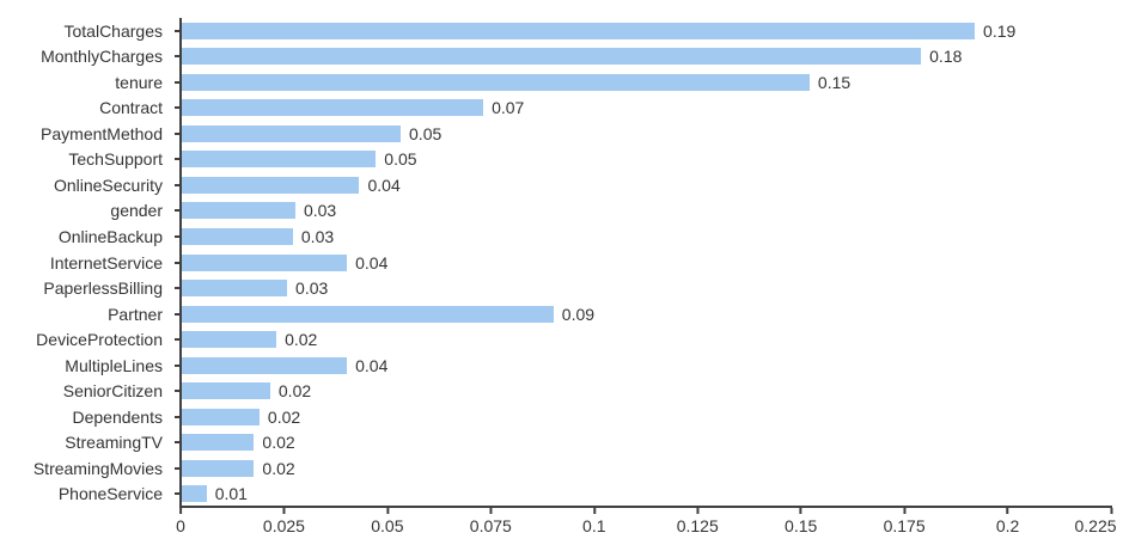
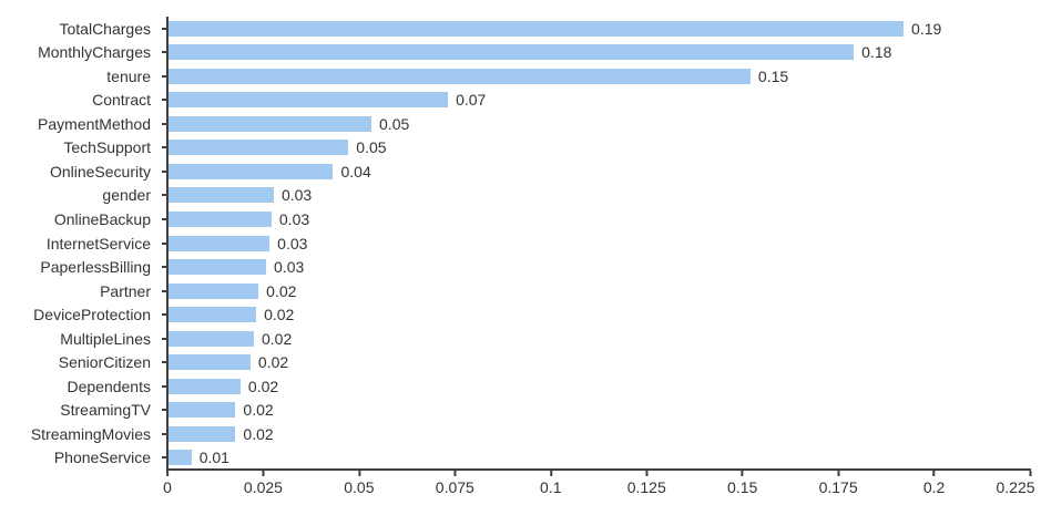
InternetService: 0.04 -> 0.03
Partner: 0.09 -> 0.02
MultipleLines: 0.04 -> 0.02
